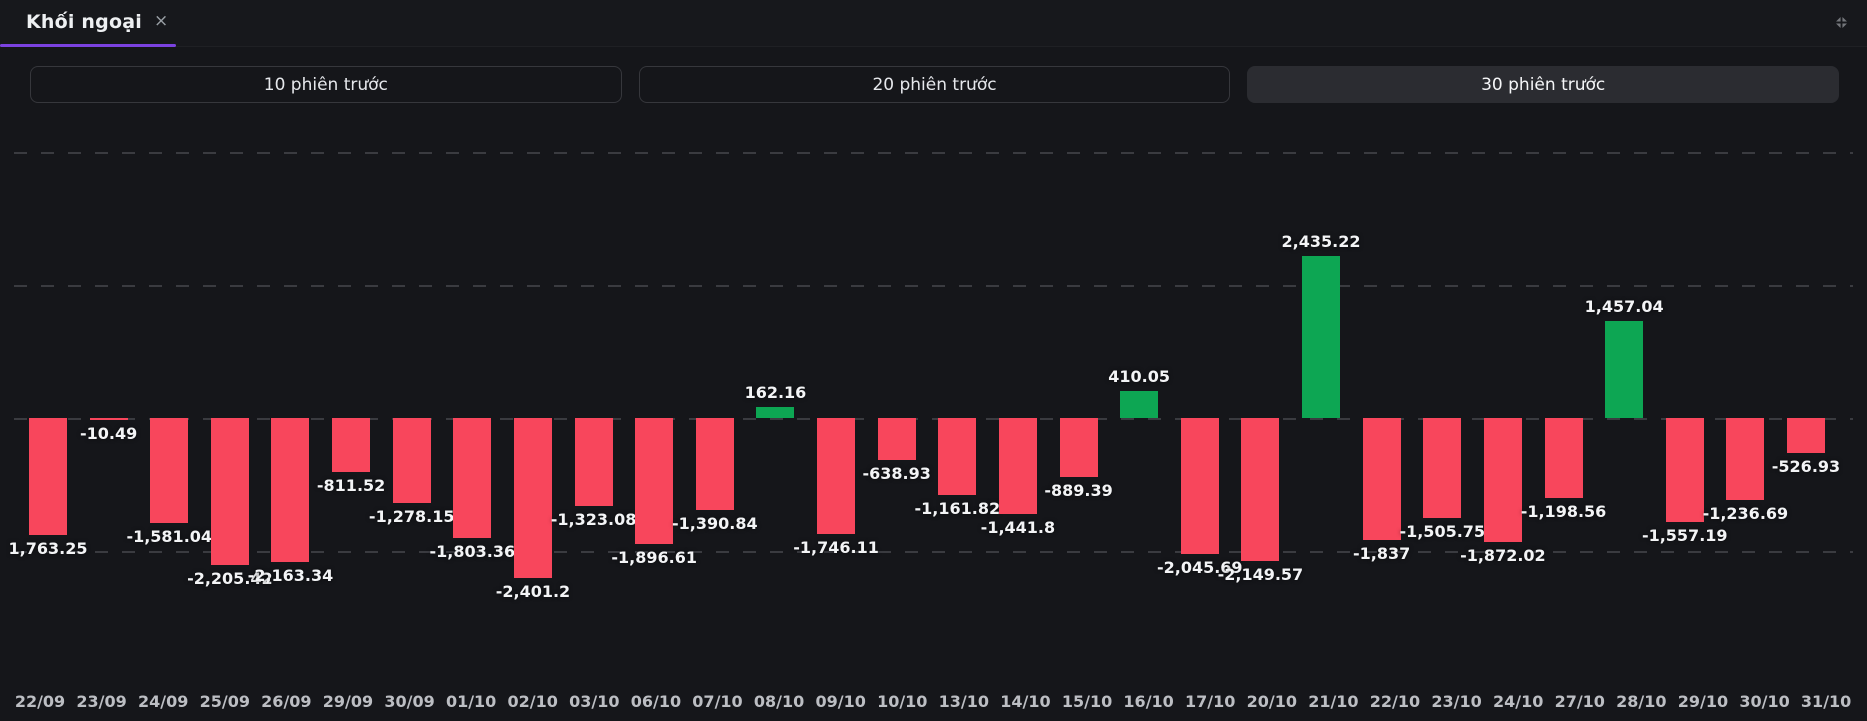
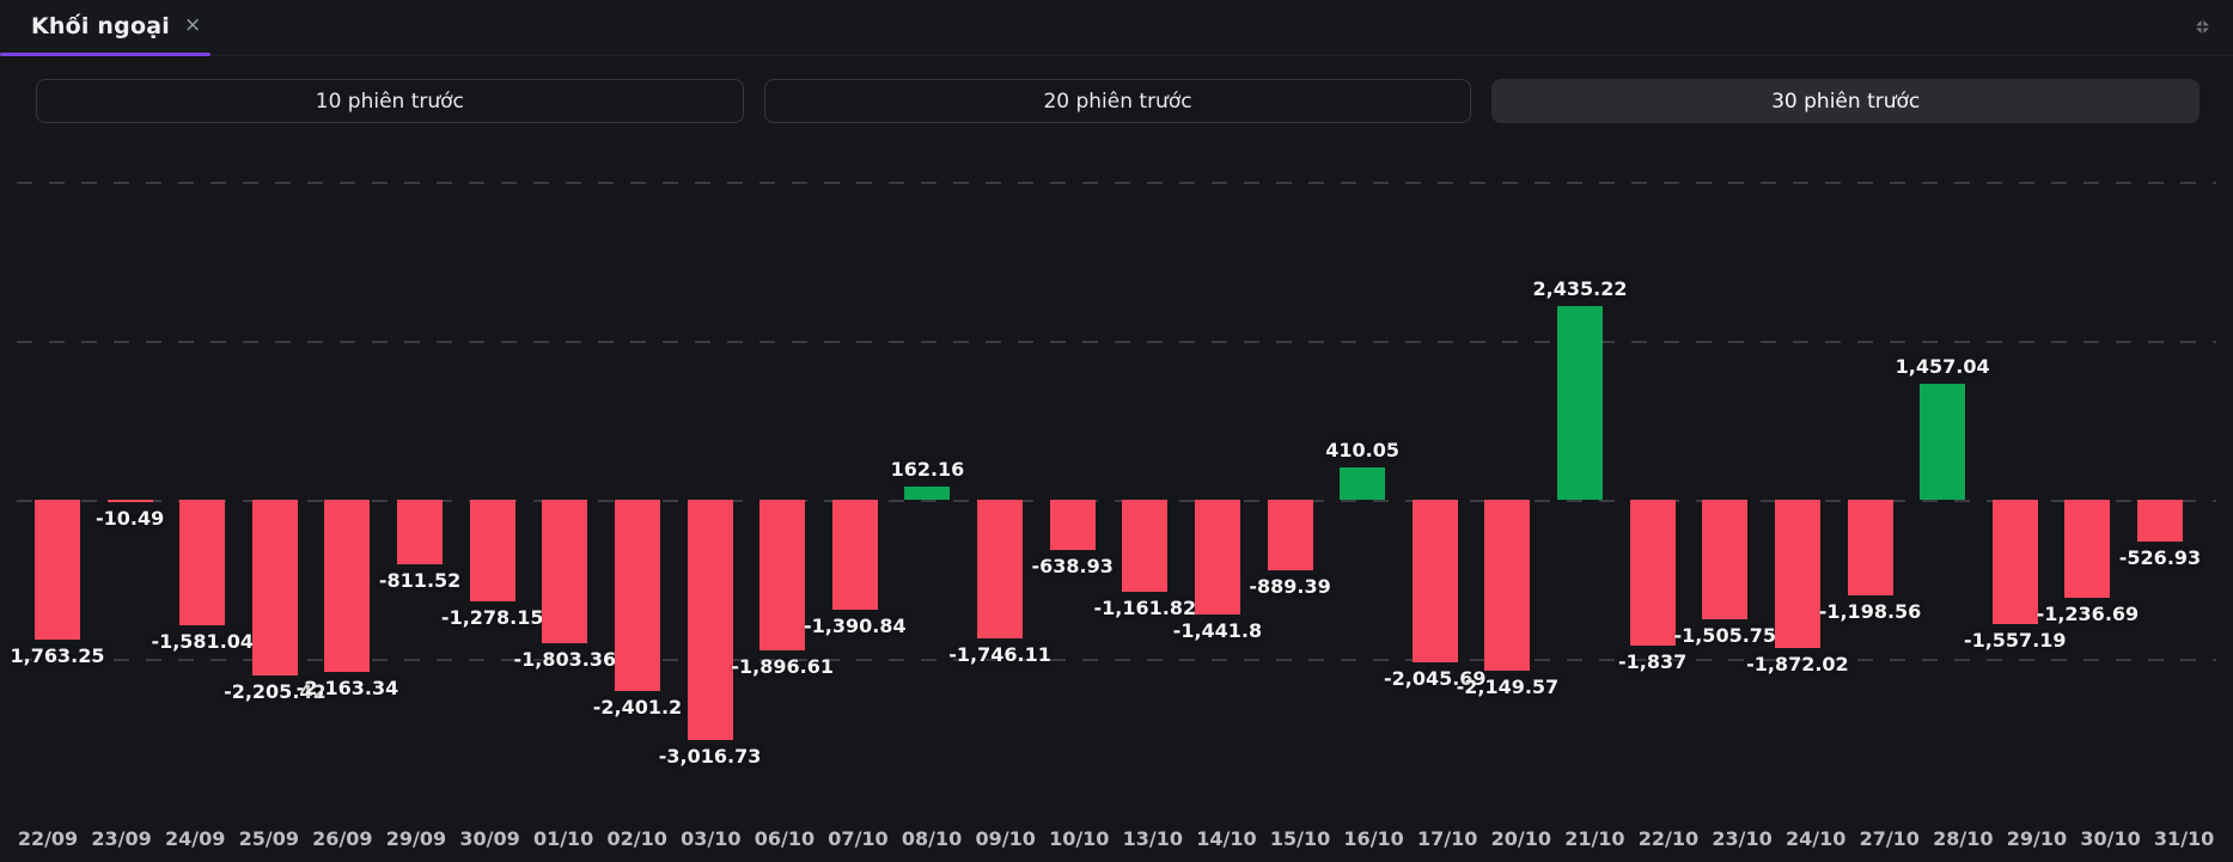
03/10: -1,323.08 -> -3,016.73
